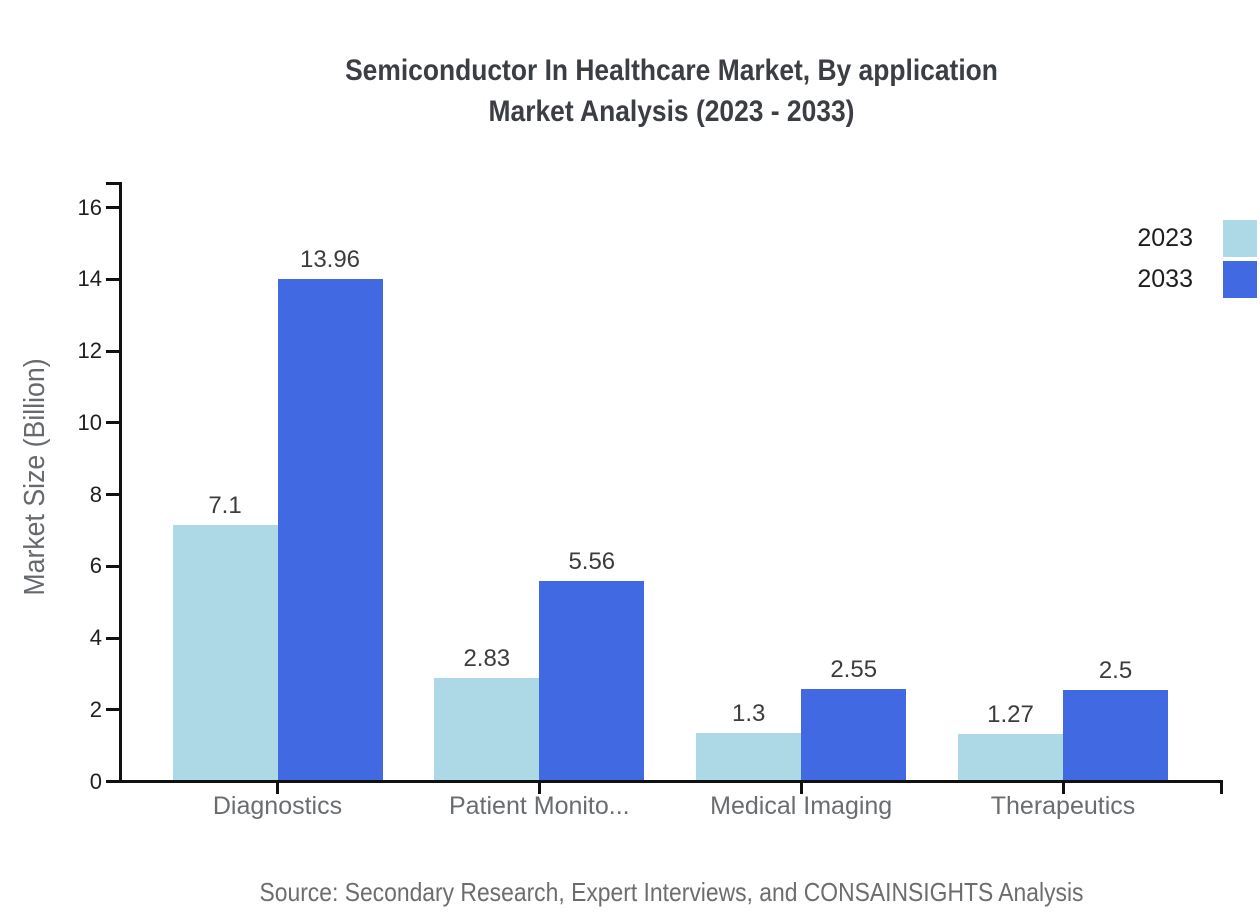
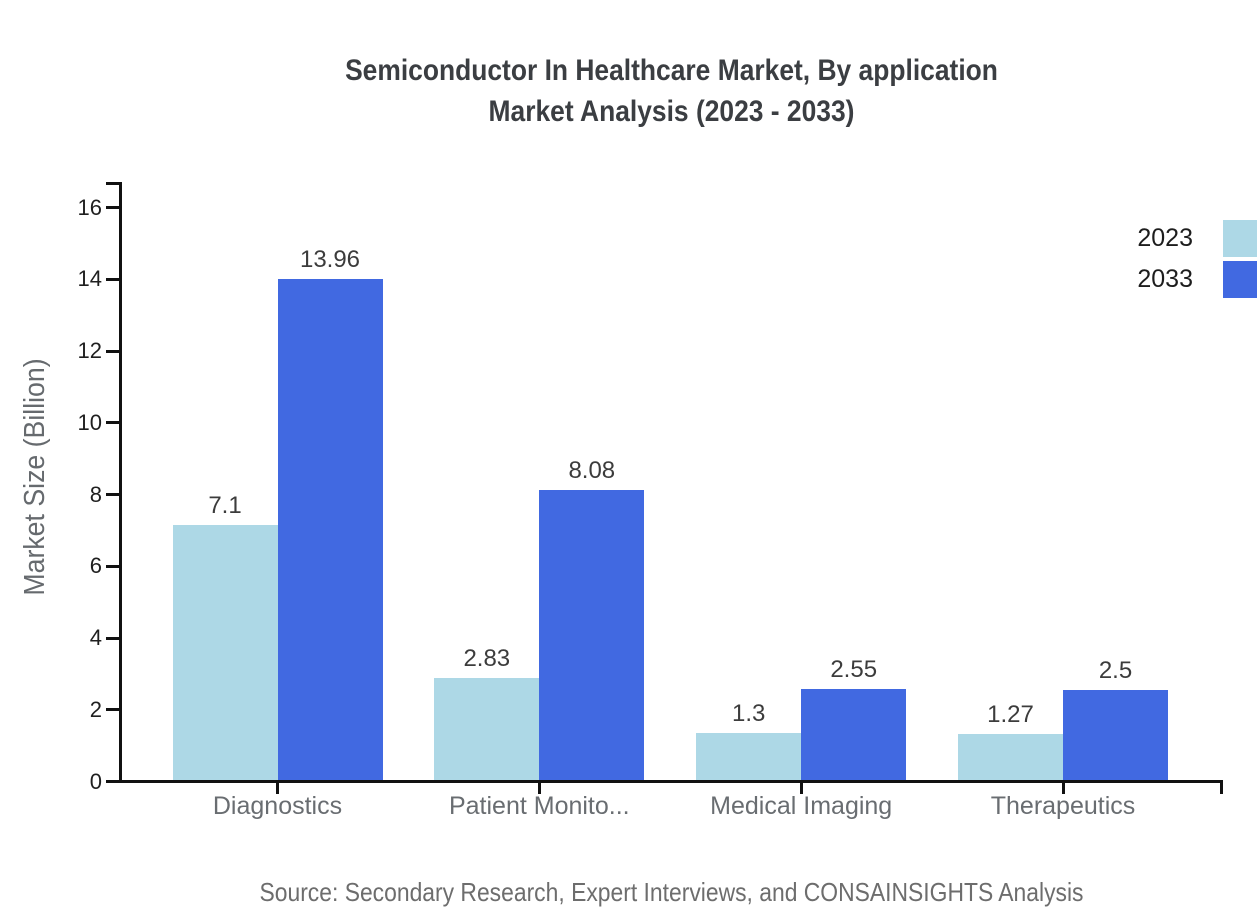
2033/Patient Monito...: 5.56 -> 8.08
